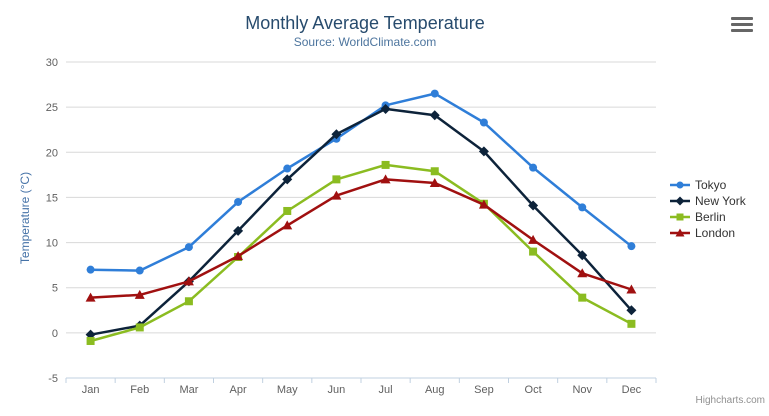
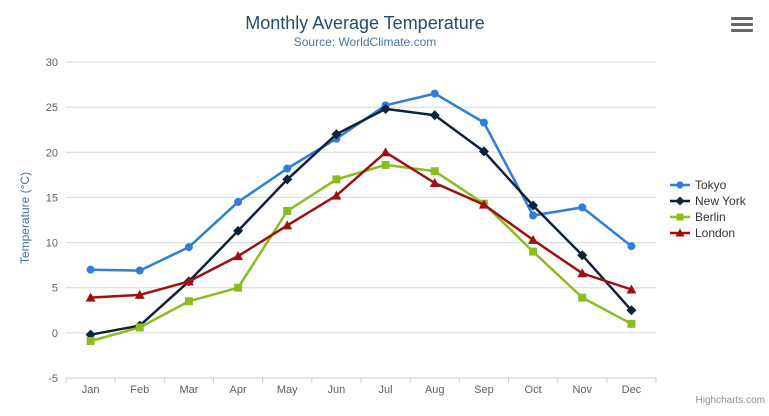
Berlin/Apr: 8 -> 5
London/Jul: 17 -> 20
Tokyo/Oct: 18 -> 13
